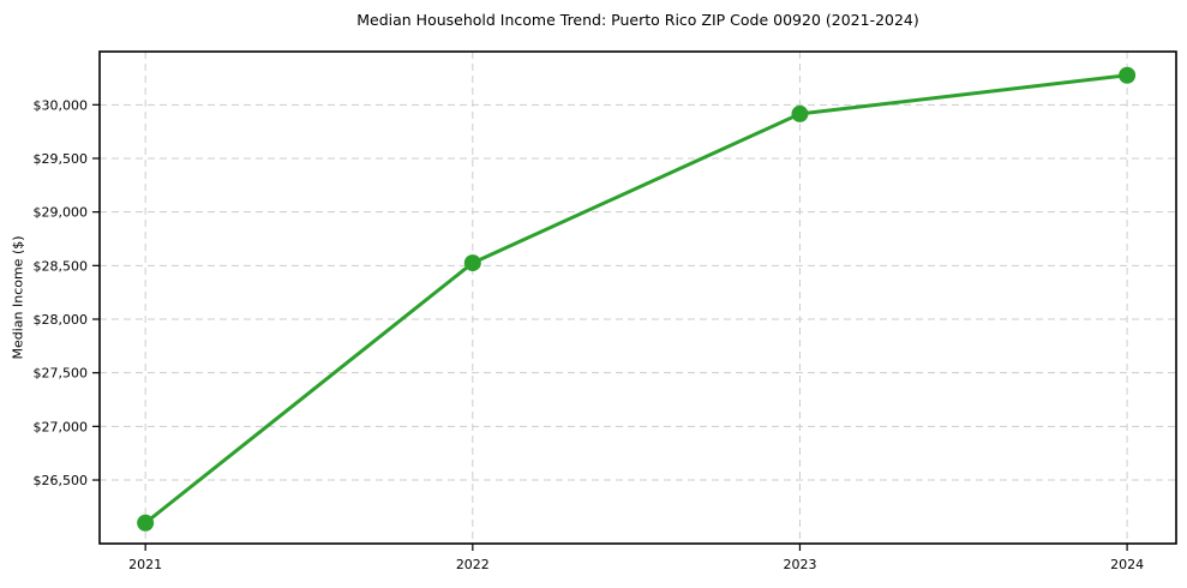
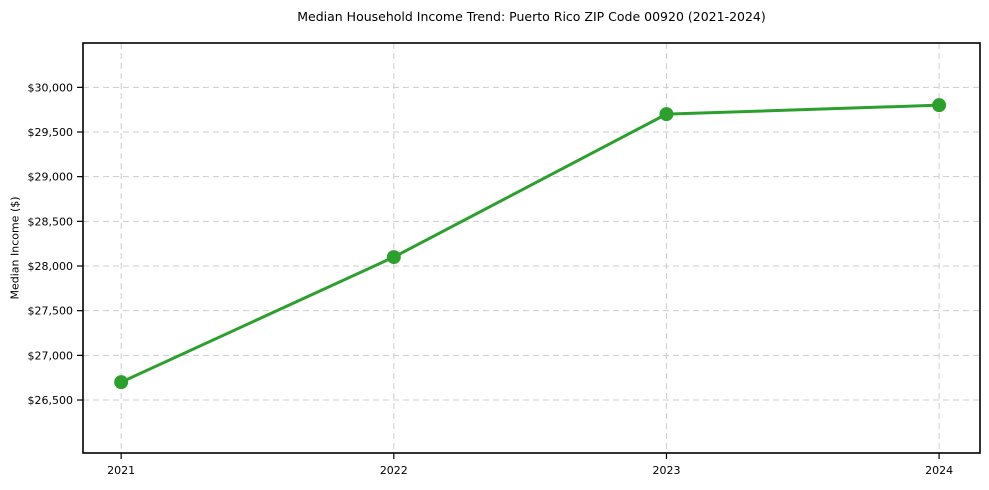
2021: $26100 -> $26700
2022: $28500 -> $28100
2023: $29900 -> $29700
2024: $30300 -> $29800
